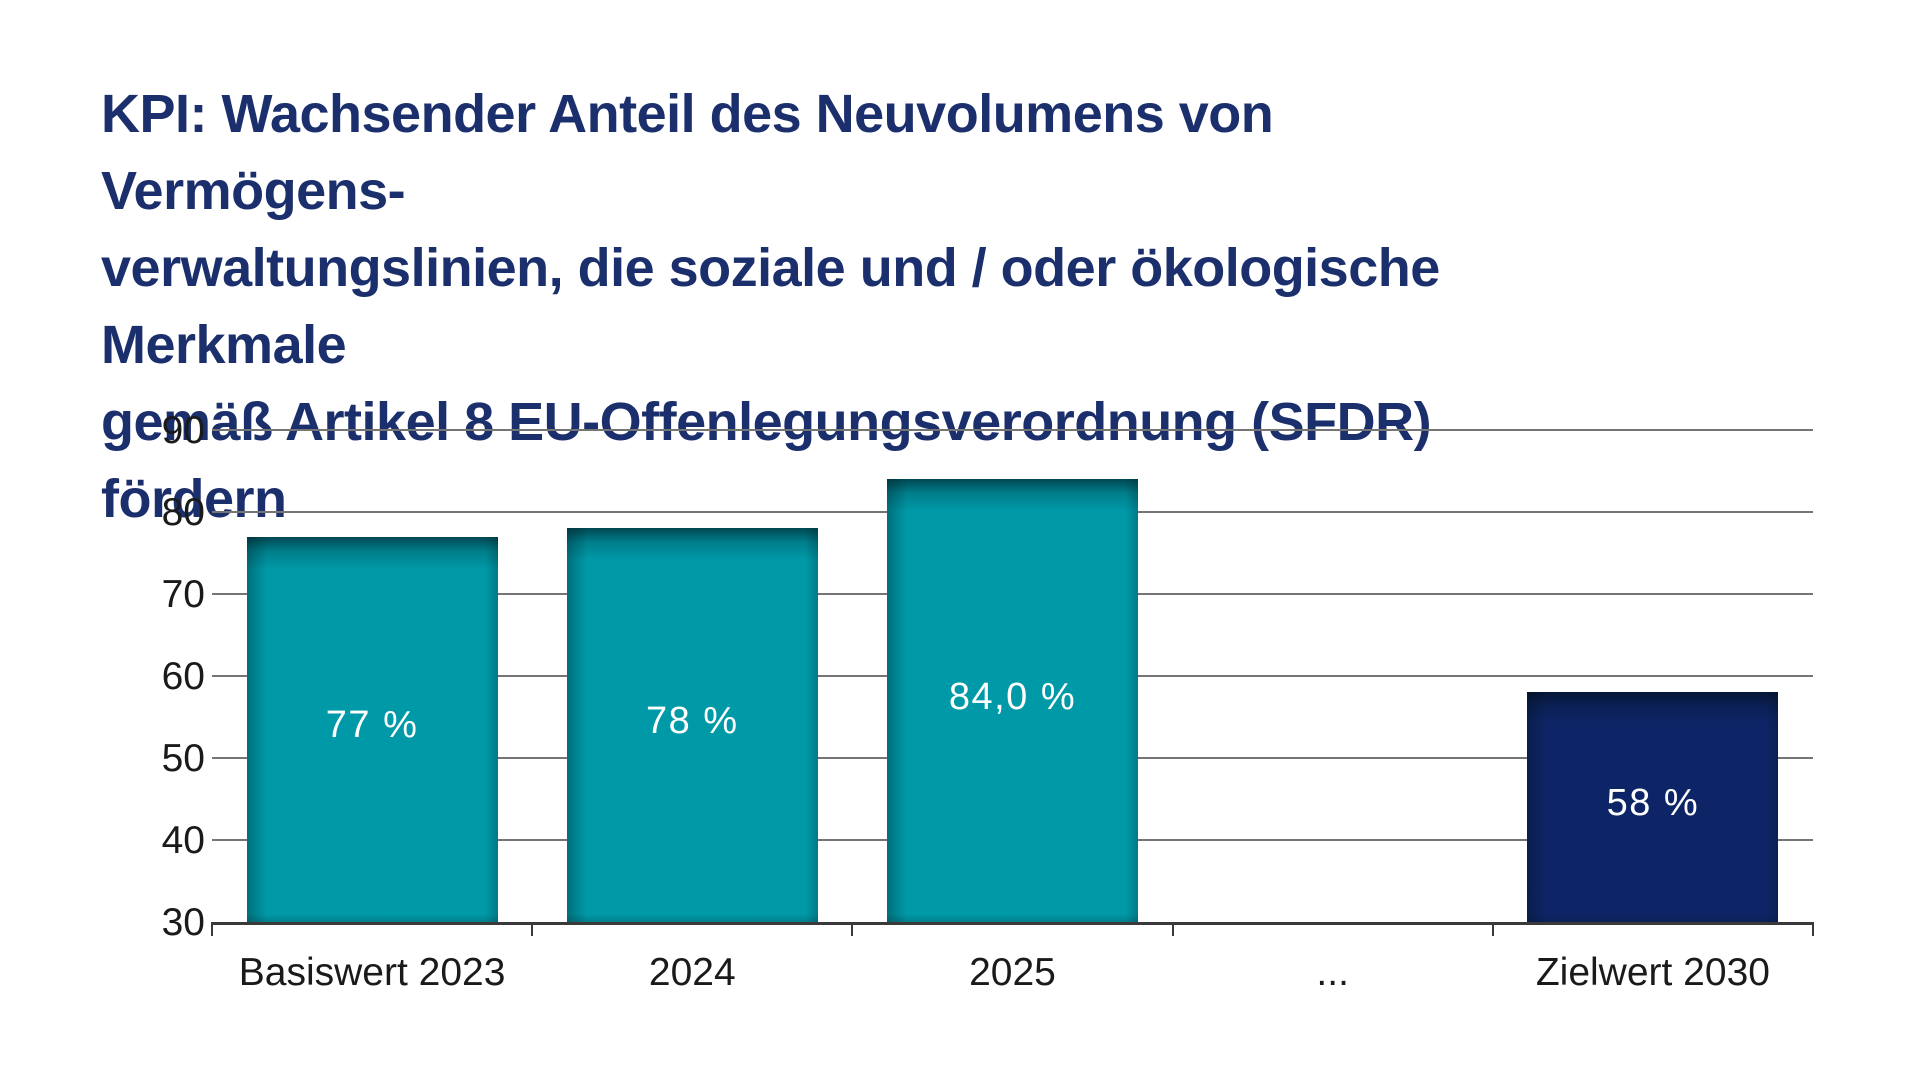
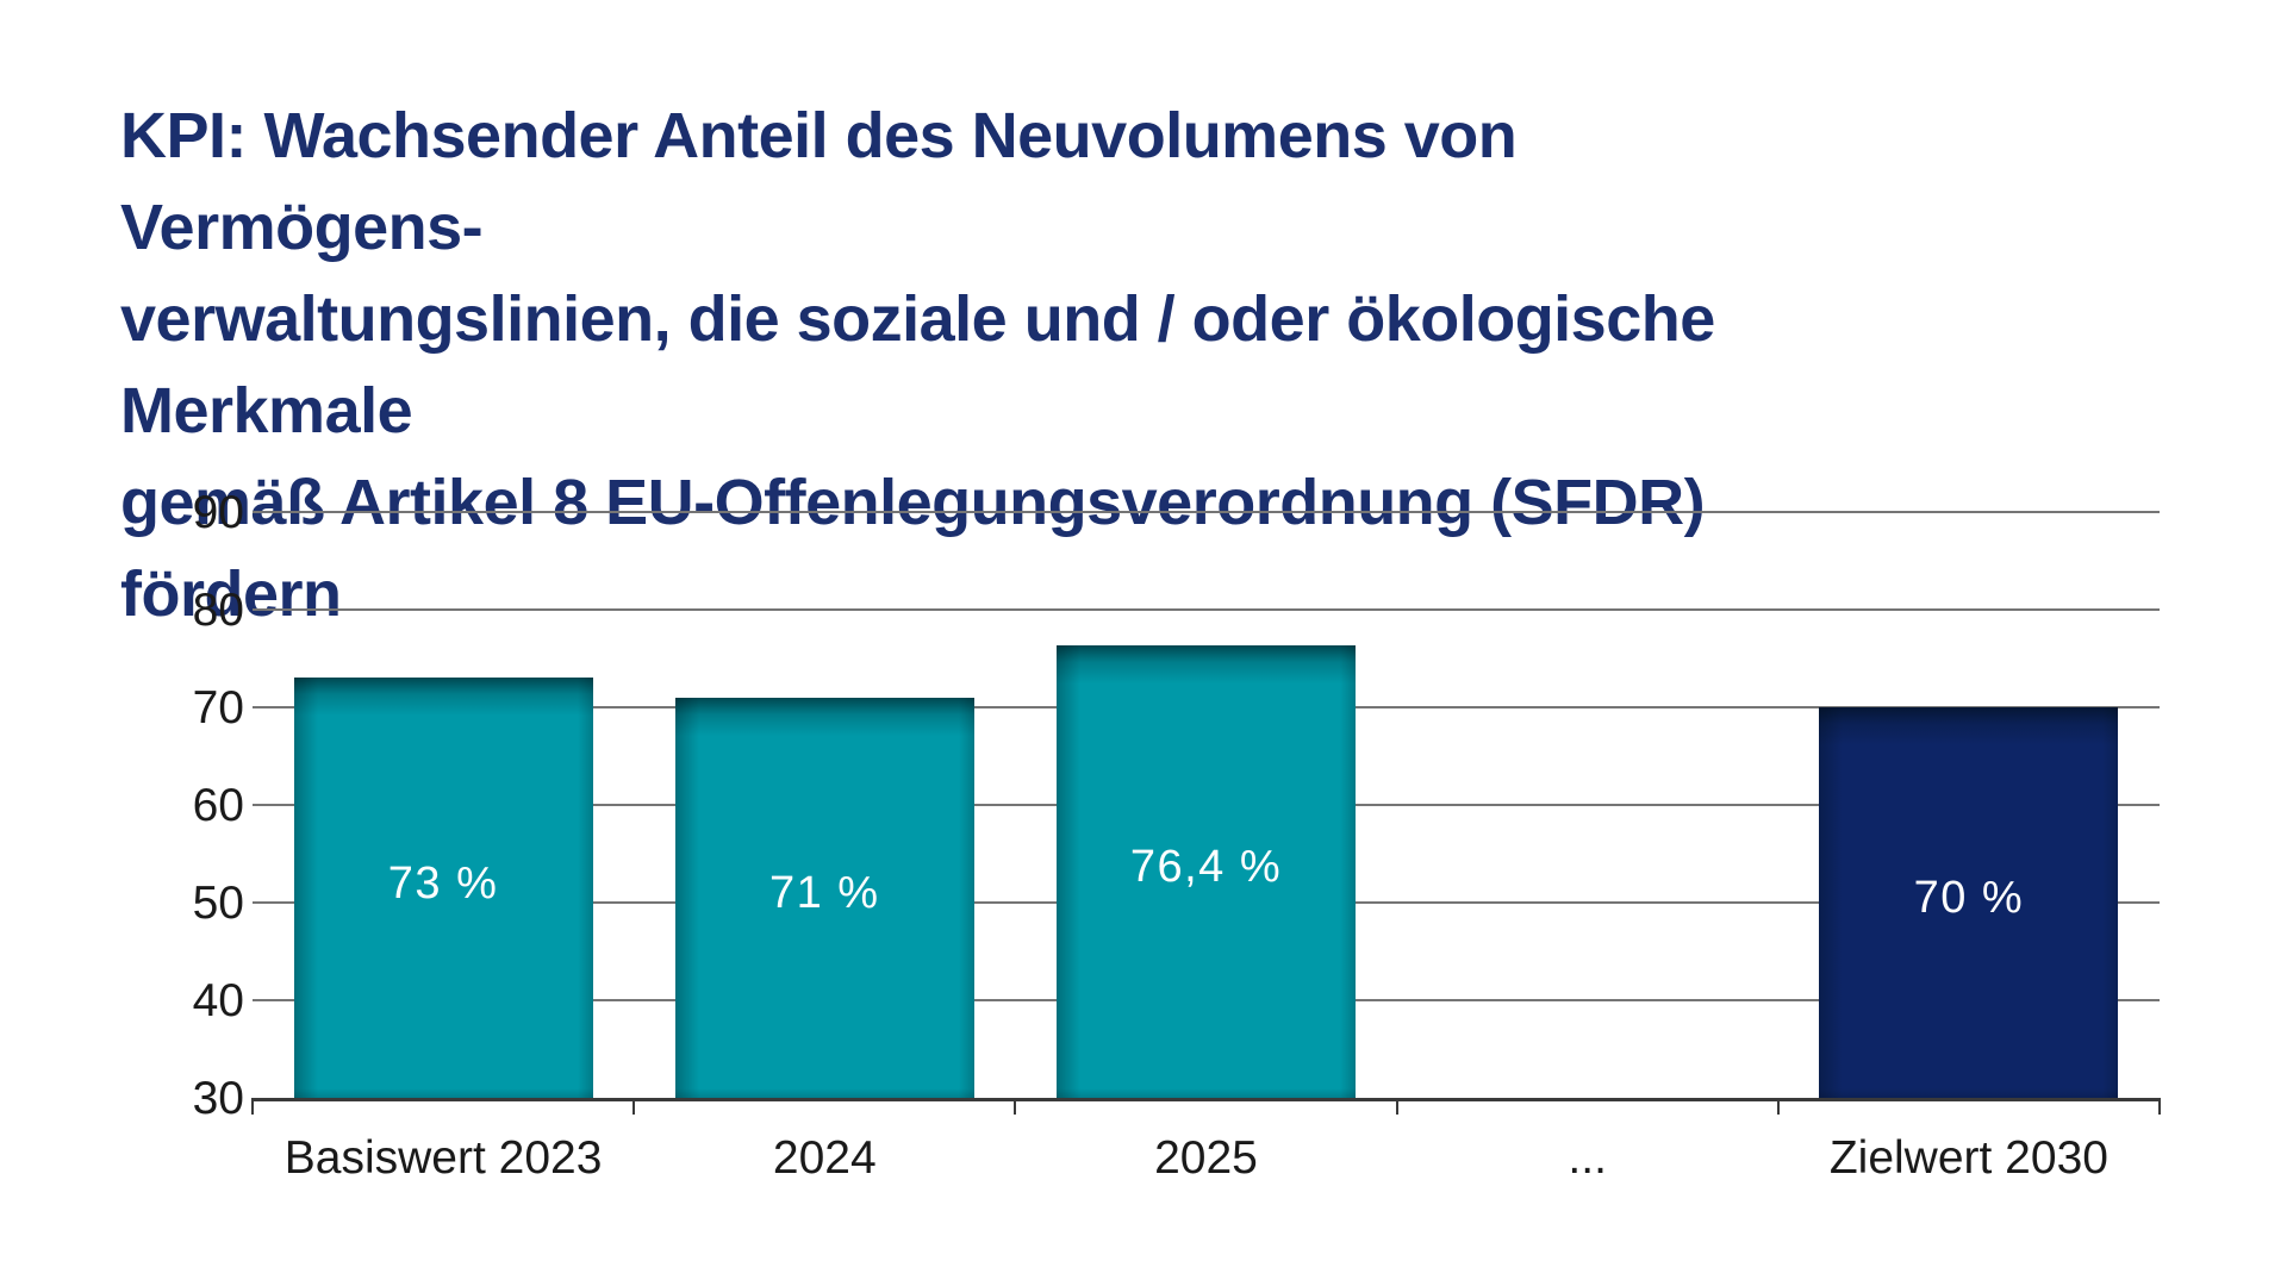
Basiswert 2023: 77 -> 73
2024: 78 -> 71
2025: 84,0 -> 76,4
Zielwert 2030: 58 -> 70
